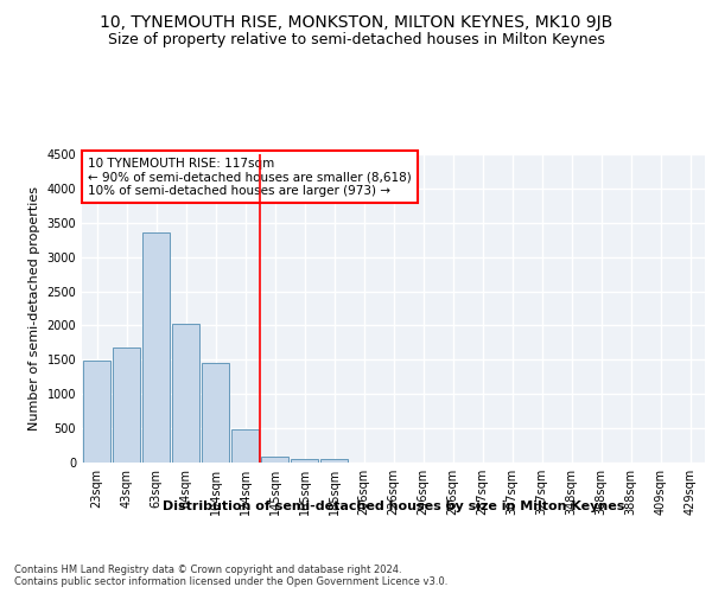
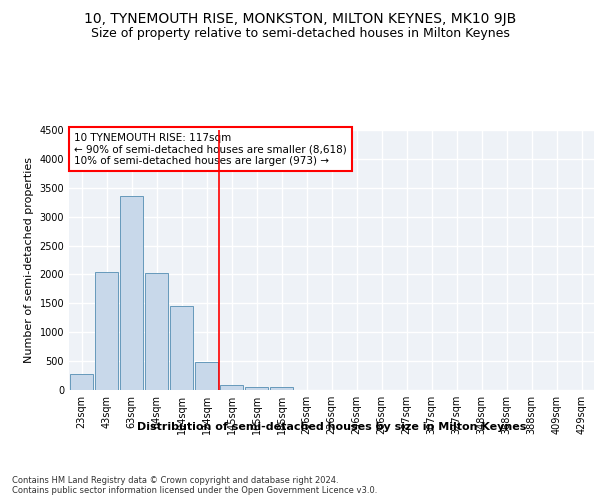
23sqm: 1480 -> 270
43sqm: 1680 -> 2040
